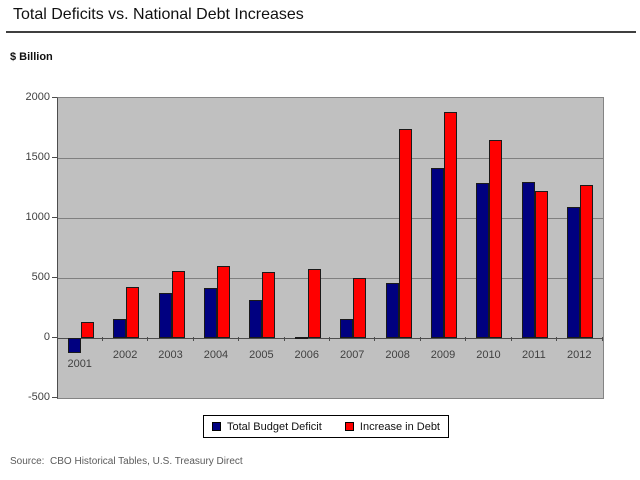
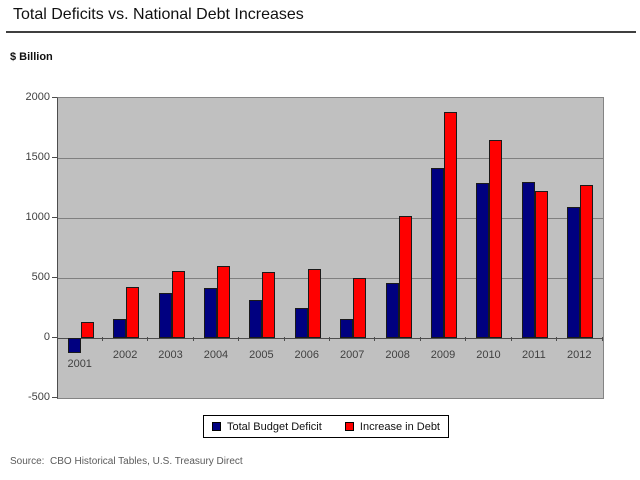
Total Budget Deficit/2006: 10 -> 250
Increase in Debt/2008: 1740 -> 1020
